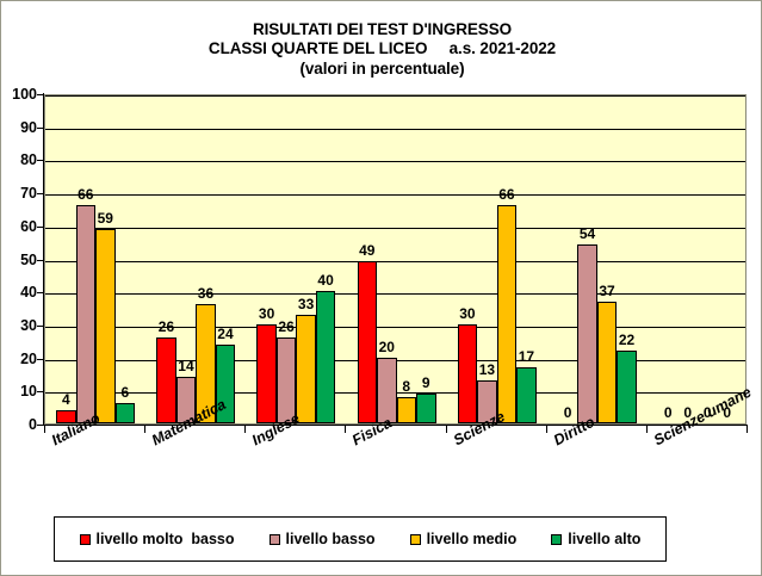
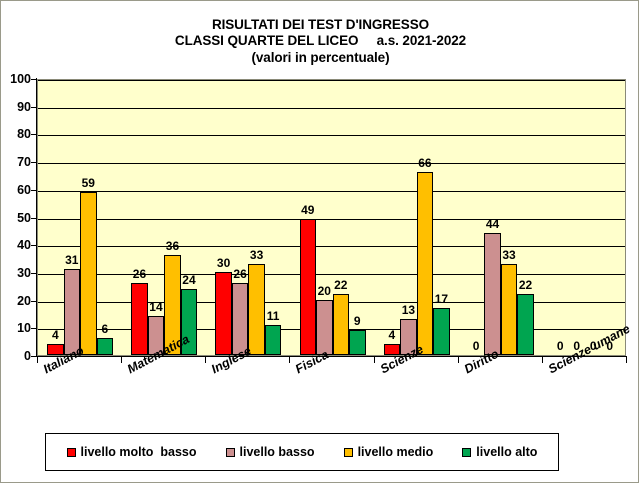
livello basso/Italiano: 66 -> 31
livello alto/Inglese: 40 -> 11
livello medio/Fisica: 8 -> 22
livello molto basso/Scienze: 30 -> 4
livello basso/Diritto: 54 -> 44
livello medio/Diritto: 37 -> 33
